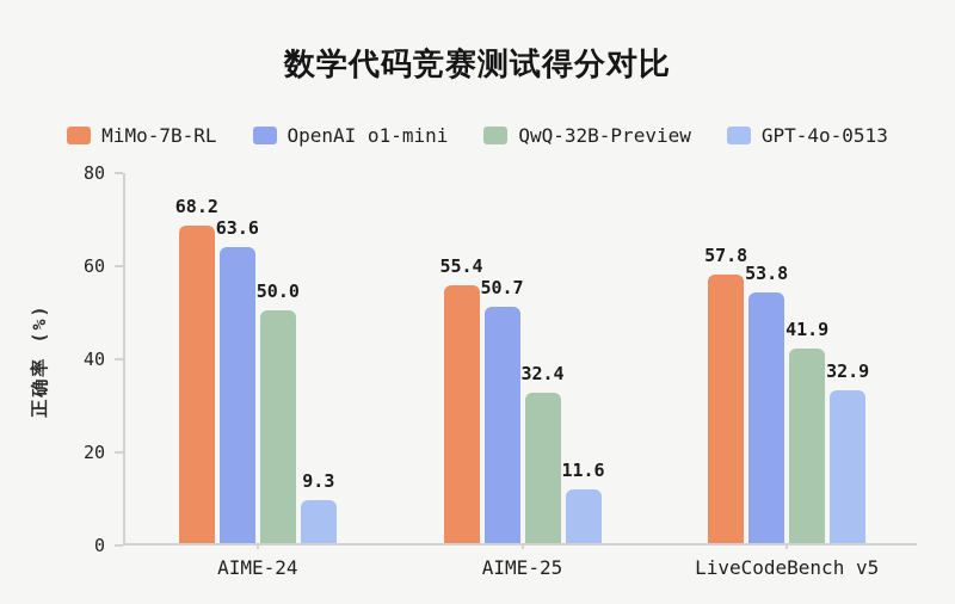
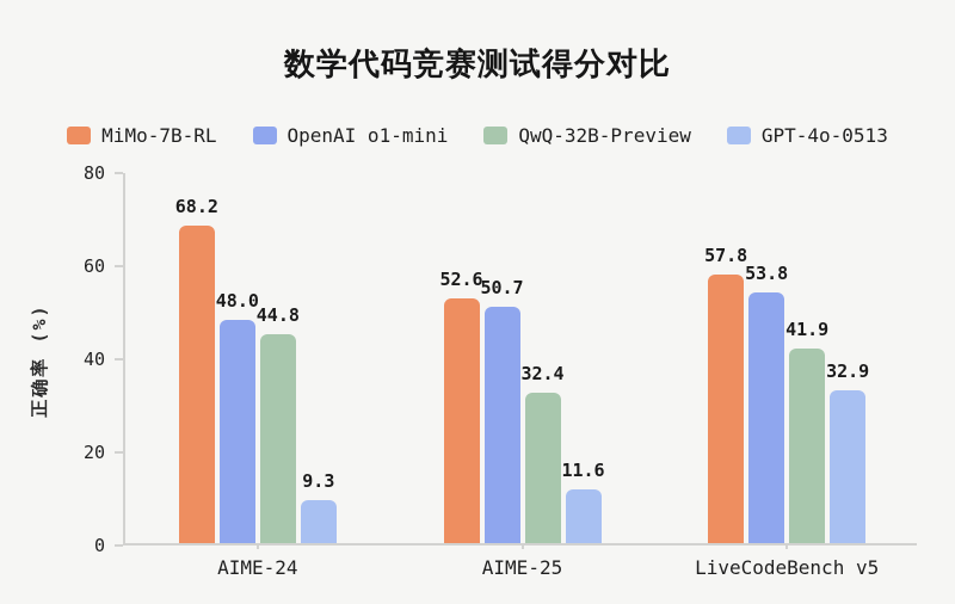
OpenAI o1-mini/AIME-24: 63.6 -> 48.0
QwQ-32B-Preview/AIME-24: 50.0 -> 44.8
MiMo-7B-RL/AIME-25: 55.4 -> 52.6
